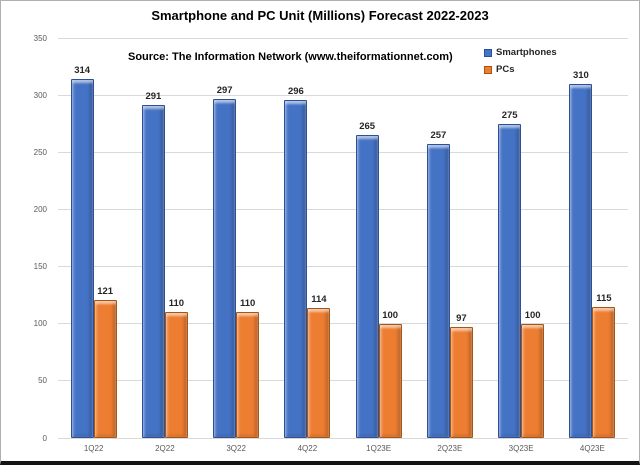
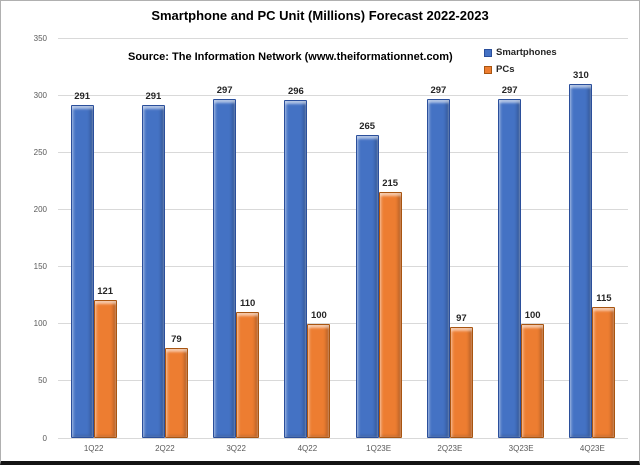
Smartphones/1Q22: 314 -> 291
PCs/2Q22: 110 -> 79
PCs/4Q22: 114 -> 100
PCs/1Q23E: 100 -> 215
Smartphones/2Q23E: 257 -> 297
Smartphones/3Q23E: 275 -> 297
